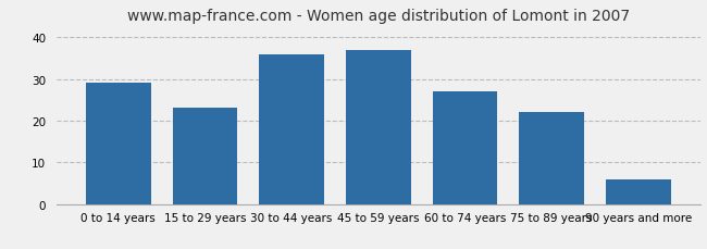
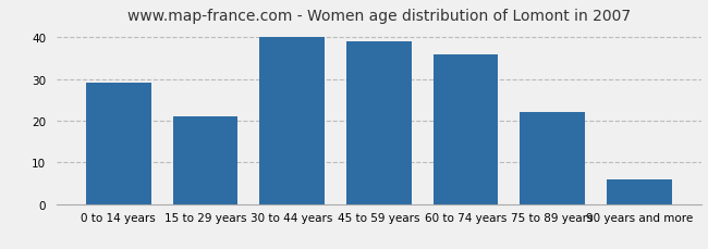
15 to 29 years: 23 -> 21
30 to 44 years: 36 -> 40
45 to 59 years: 37 -> 39
60 to 74 years: 27 -> 36
